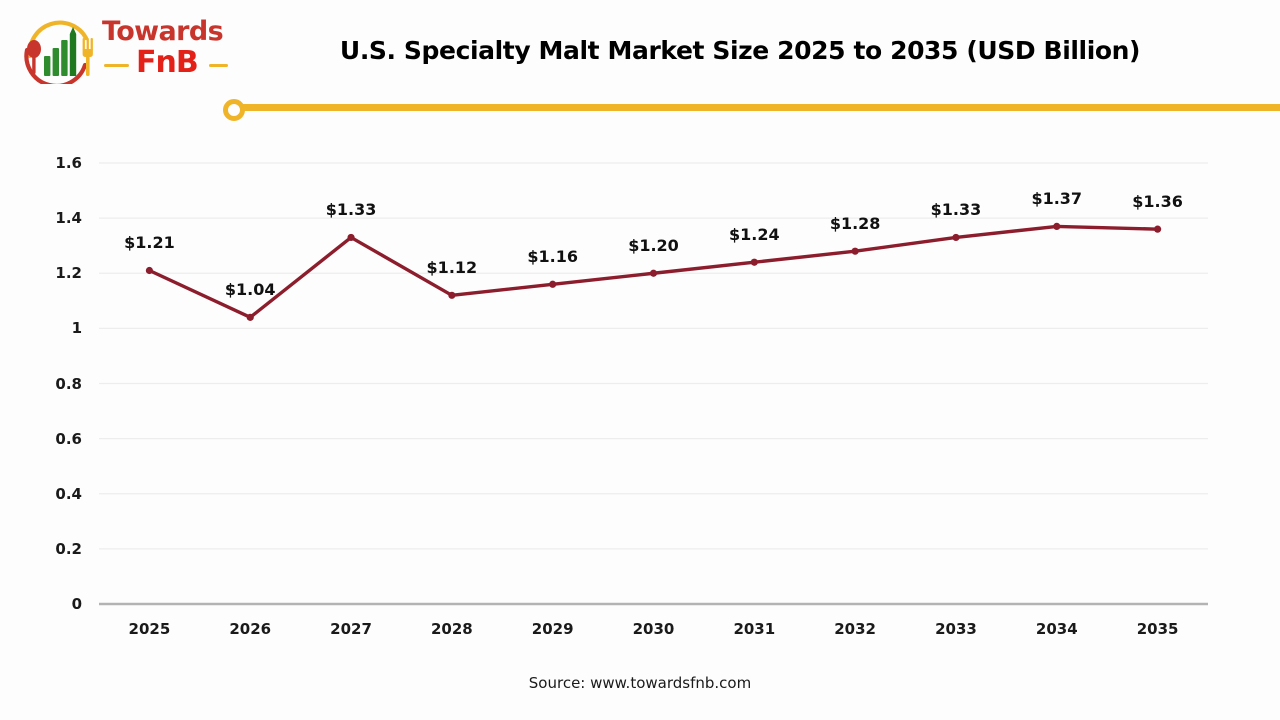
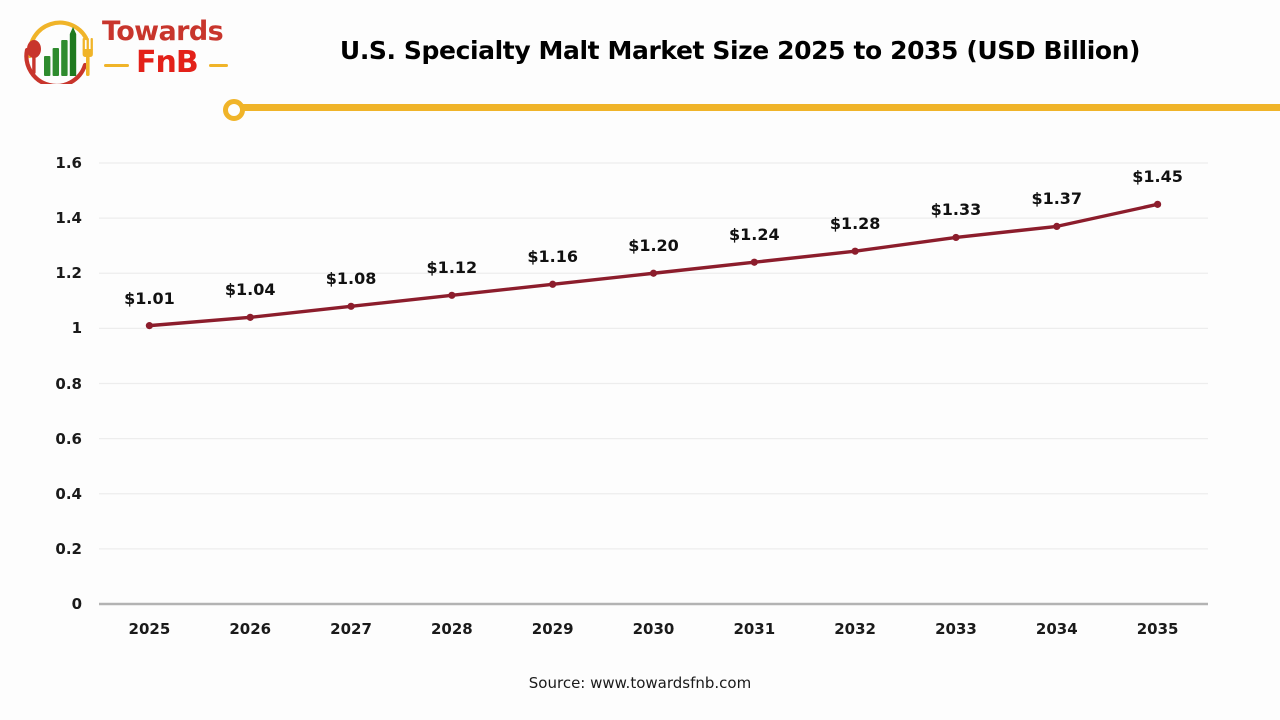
2025: $1.21 -> $1.01
2027: $1.33 -> $1.08
2035: $1.36 -> $1.45
